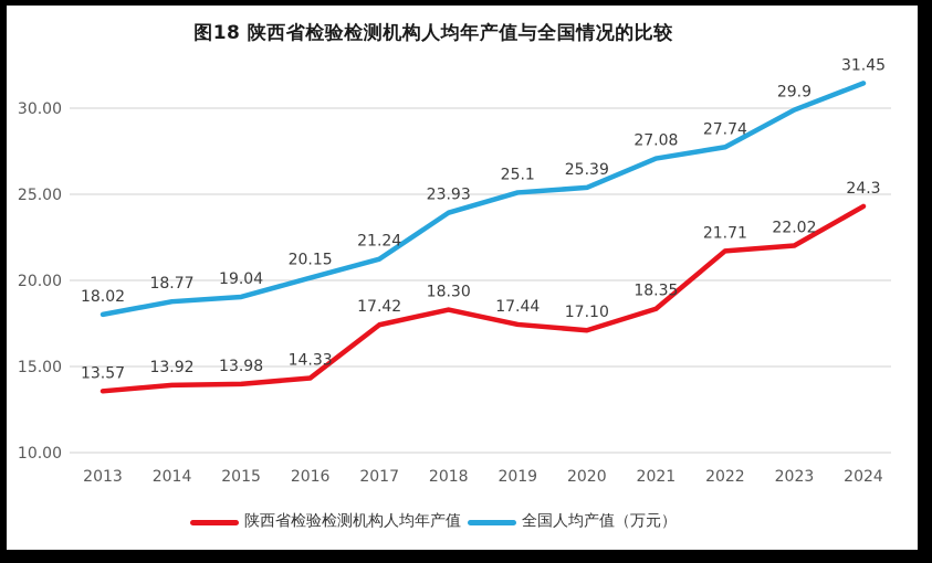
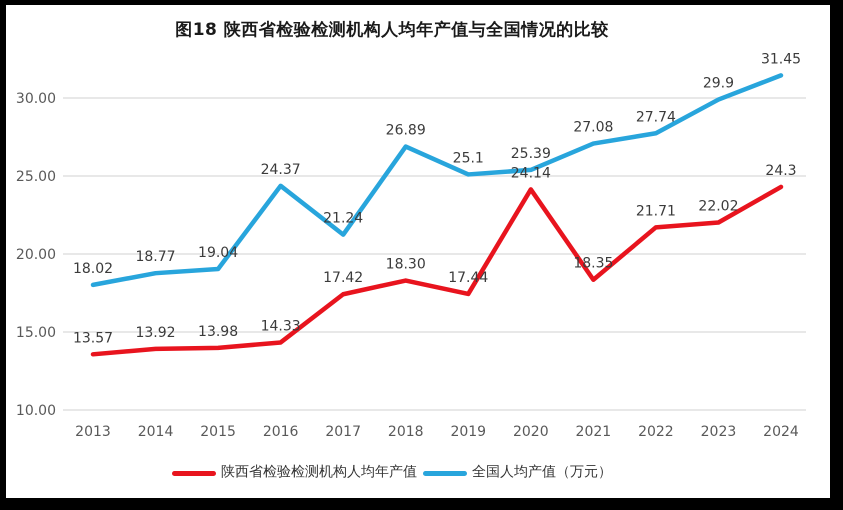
全国人均产值（万元）/2016: 20.15 -> 24.37
全国人均产值（万元）/2018: 23.93 -> 26.89
陕西省检验检测机构人均年产值/2020: 17.10 -> 24.14
